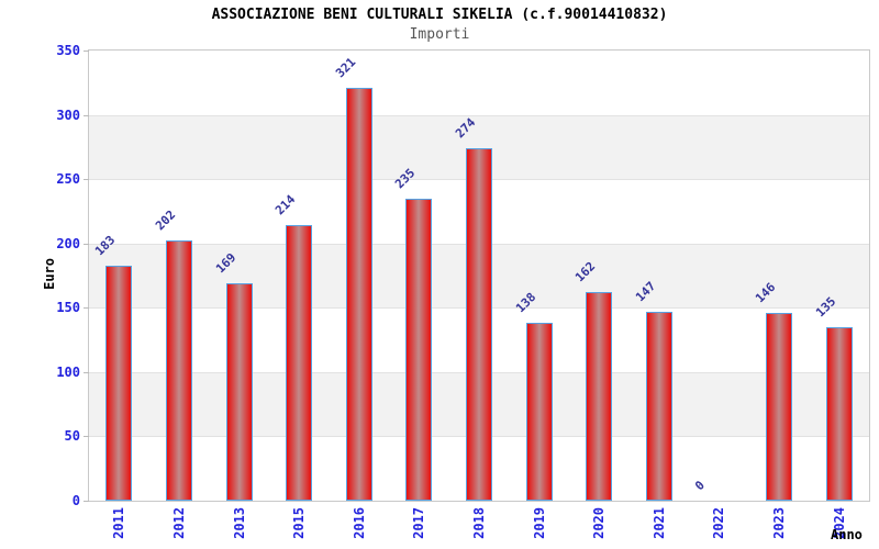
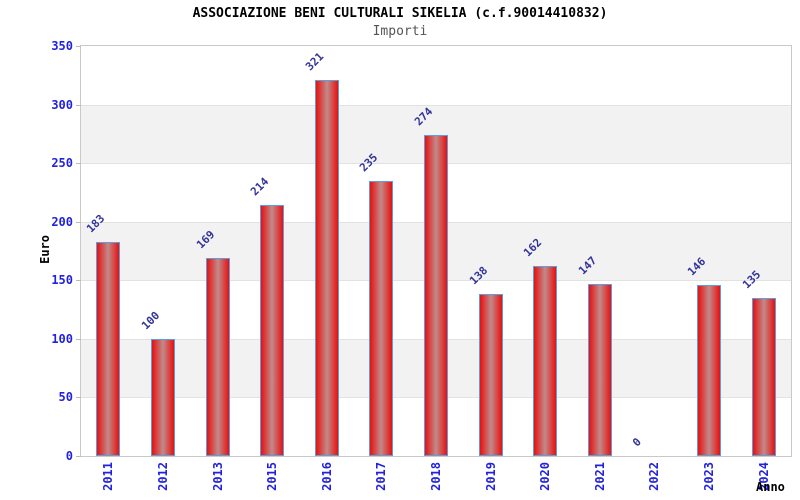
2012: 202 -> 100
